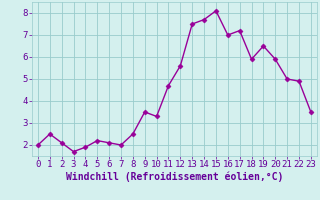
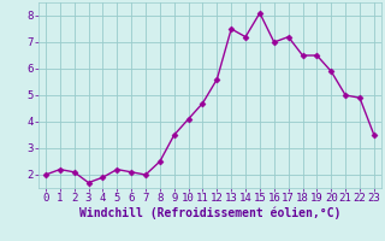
1: 2.5 -> 2.2
10: 3.3 -> 4.1
14: 7.7 -> 7.2
18: 5.9 -> 6.5
